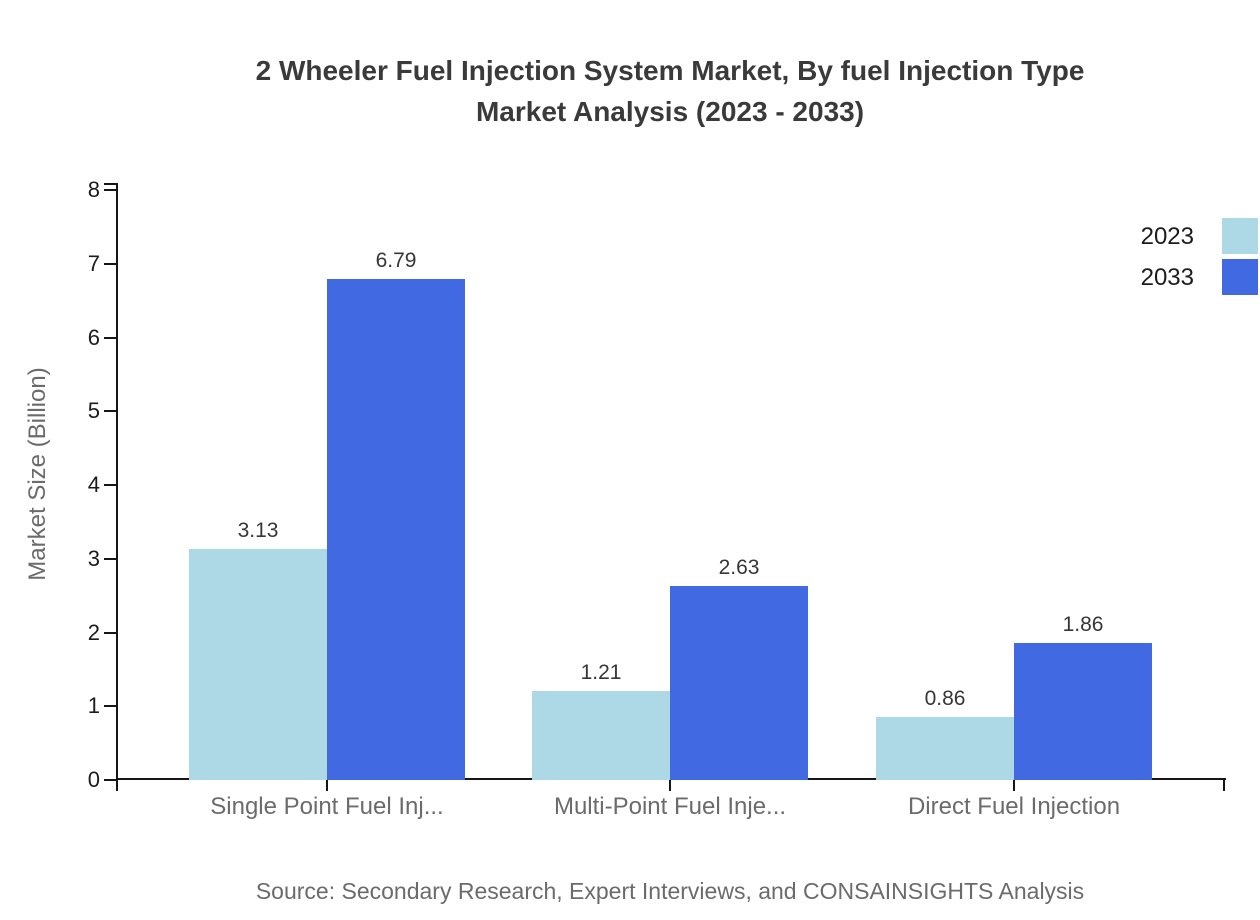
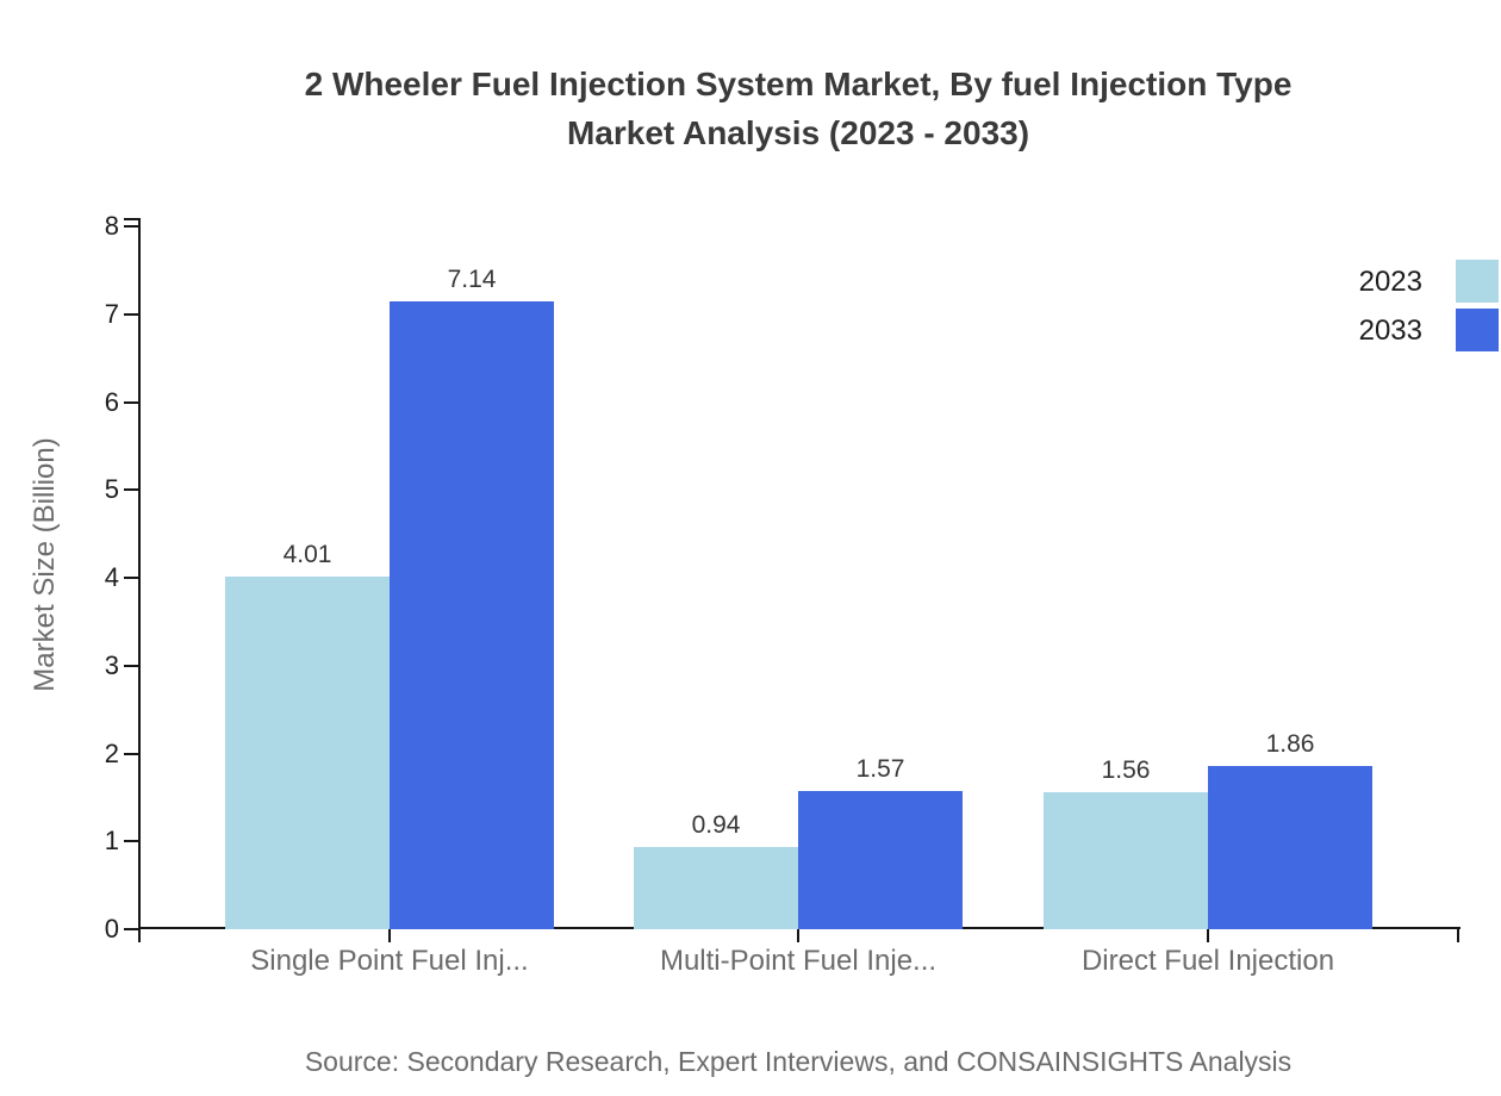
2023/Single Point Fuel Inj...: 3.13 -> 4.01
2033/Single Point Fuel Inj...: 6.79 -> 7.14
2023/Multi-Point Fuel Inje...: 1.21 -> 0.94
2033/Multi-Point Fuel Inje...: 2.63 -> 1.57
2023/Direct Fuel Injection: 0.86 -> 1.56
